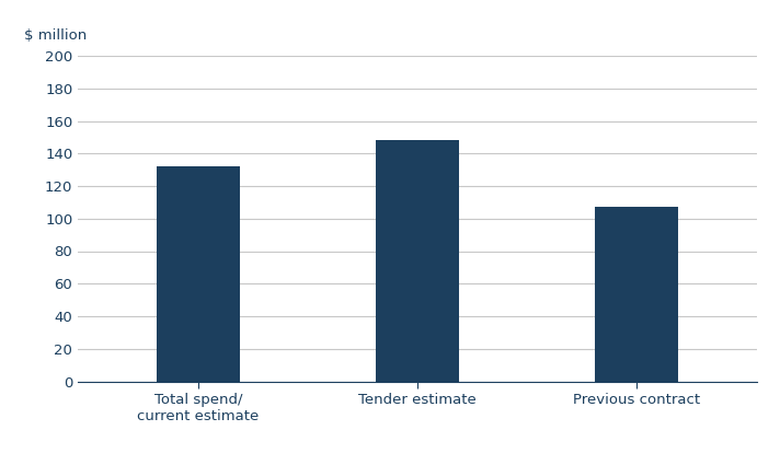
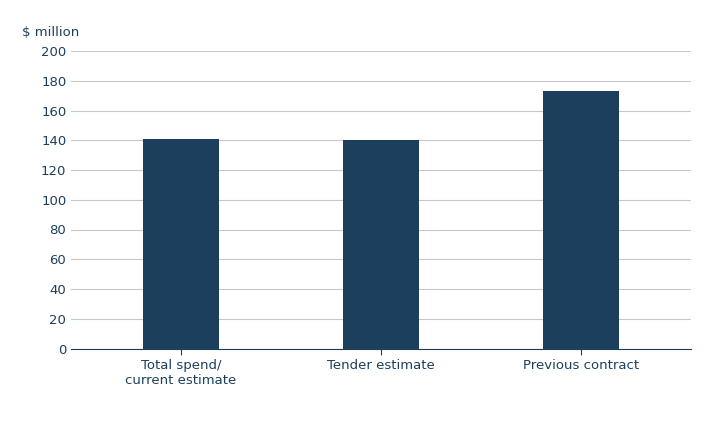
Total spend/ current estimate: 132 -> 141
Tender estimate: 148 -> 140
Previous contract: 107 -> 173
